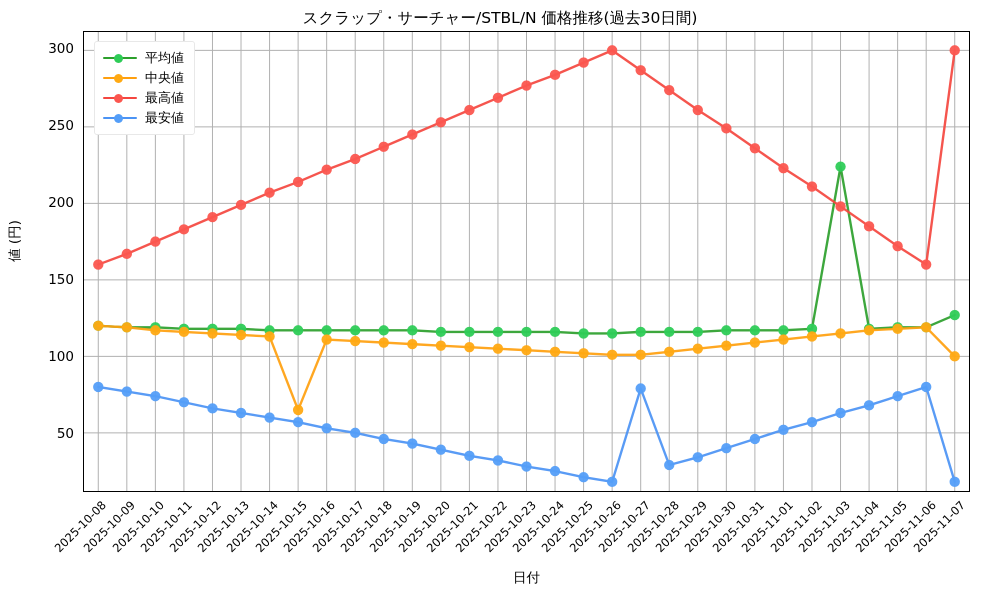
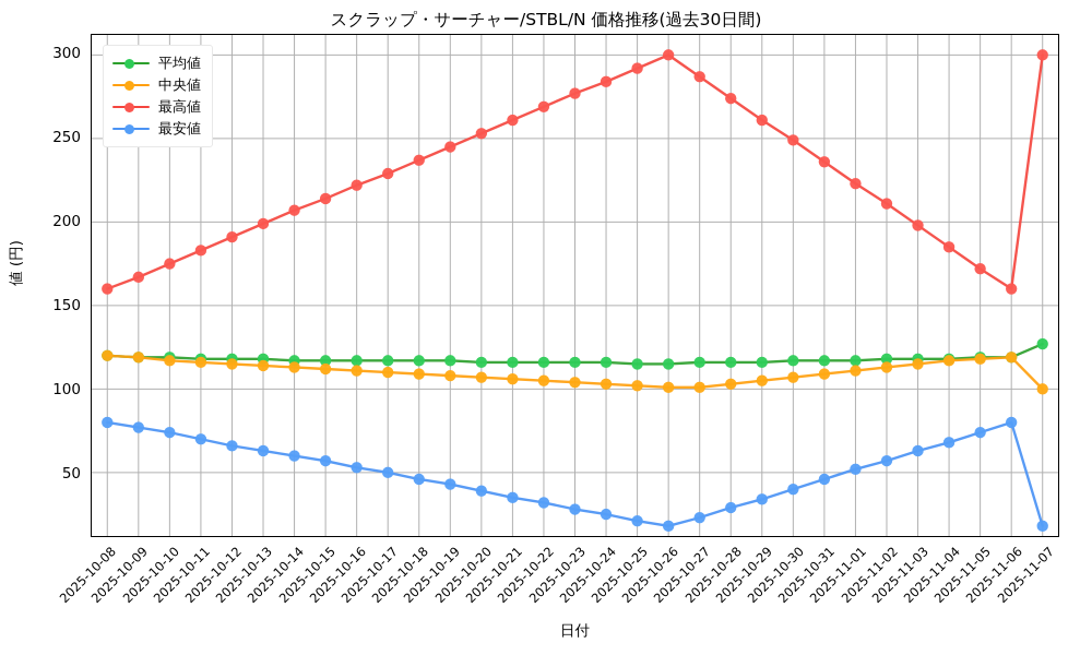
中央値/2025-10-15: 65 -> 112
最安値/2025-10-27: 79 -> 23
平均値/2025-11-03: 224 -> 118
